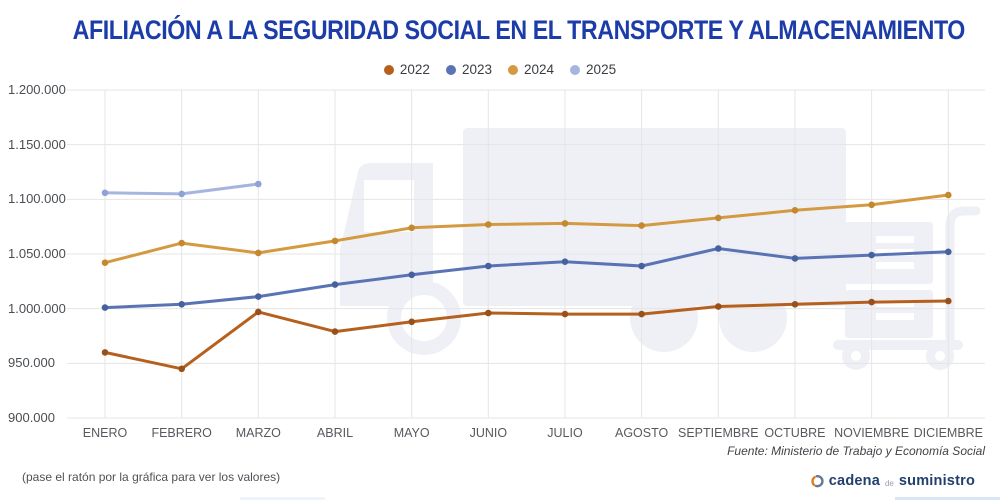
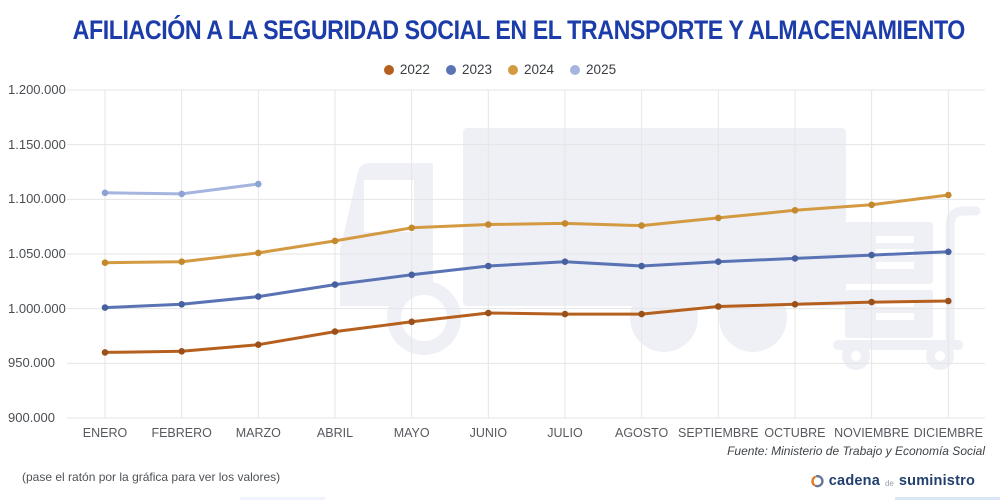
2022/FEBRERO: 945000 -> 961000
2024/FEBRERO: 1060000 -> 1043000
2022/MARZO: 997000 -> 967000
2023/SEPTIEMBRE: 1055000 -> 1043000
